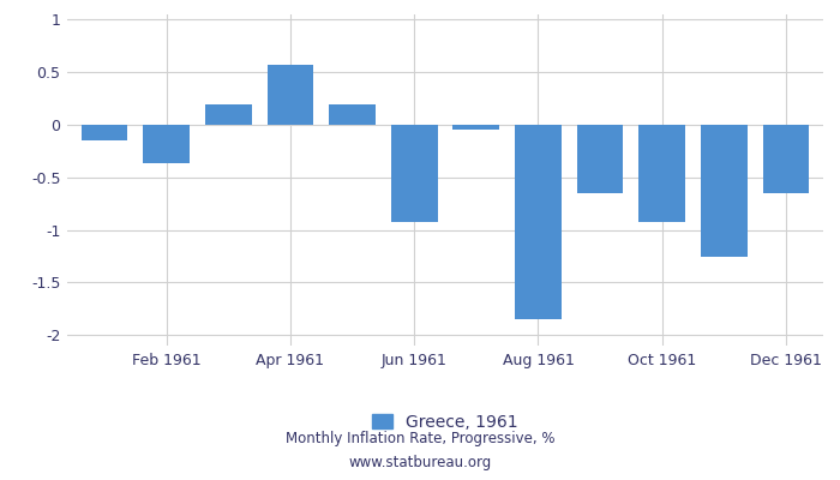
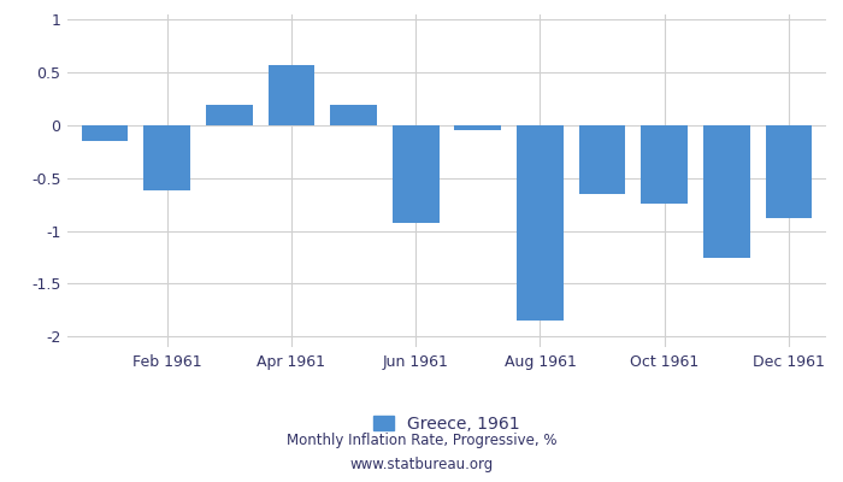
Feb 1961: -0.37 -> -0.62
Oct 1961: -0.93 -> -0.74
Dec 1961: -0.65 -> -0.88
